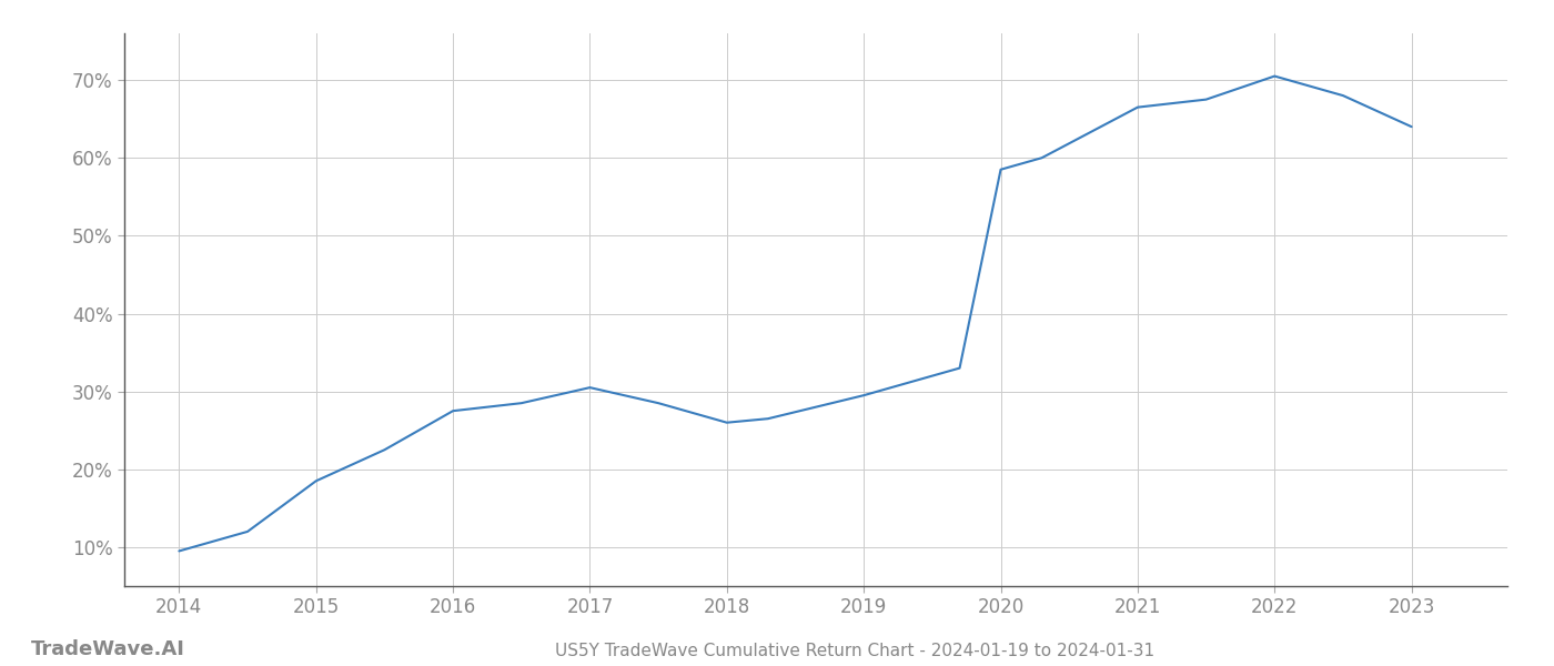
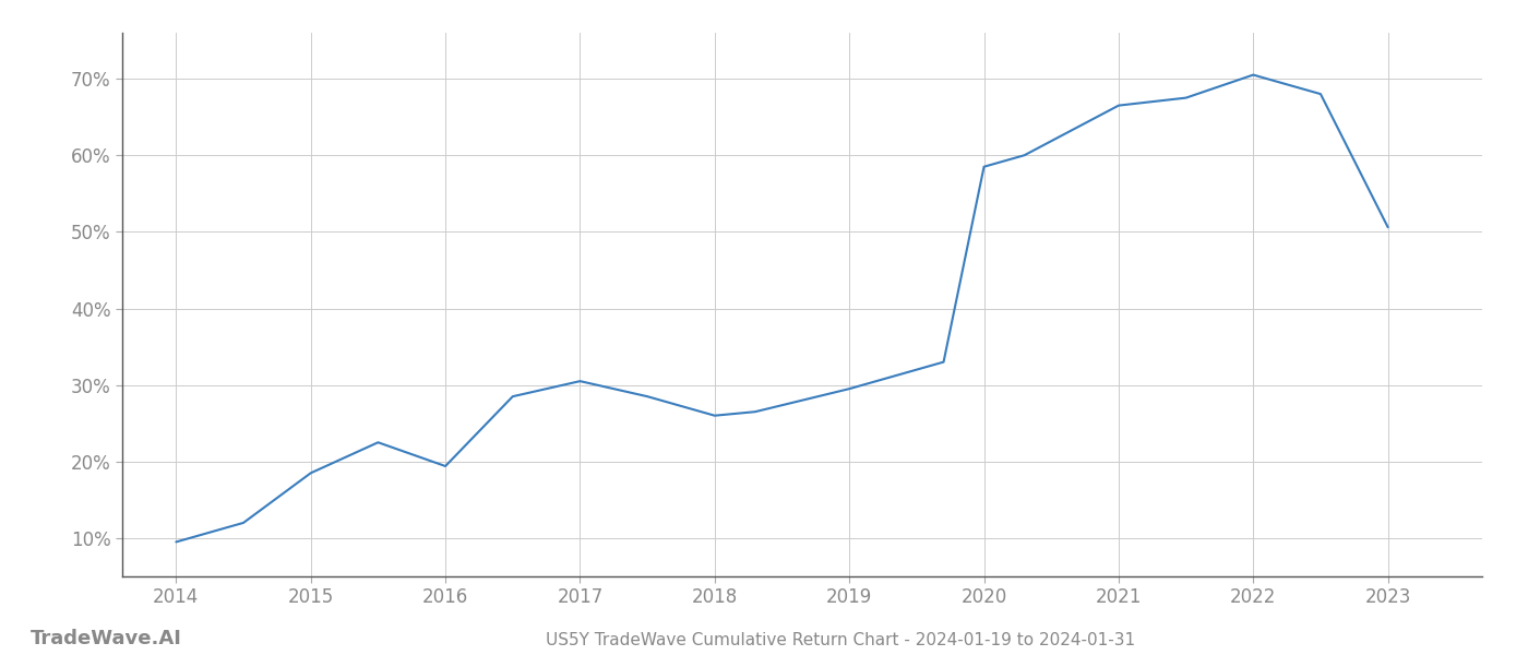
2016: 27.5% -> 19.4%
2023: 64.0% -> 50.6%
